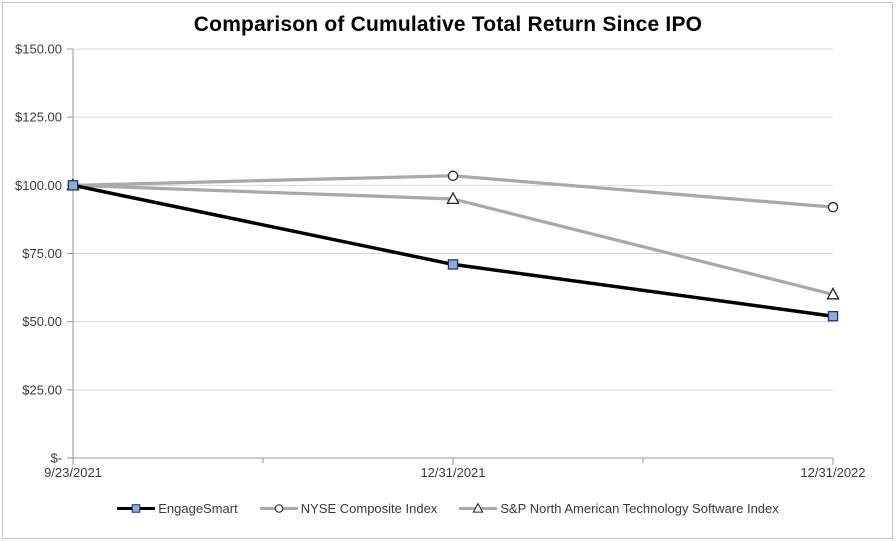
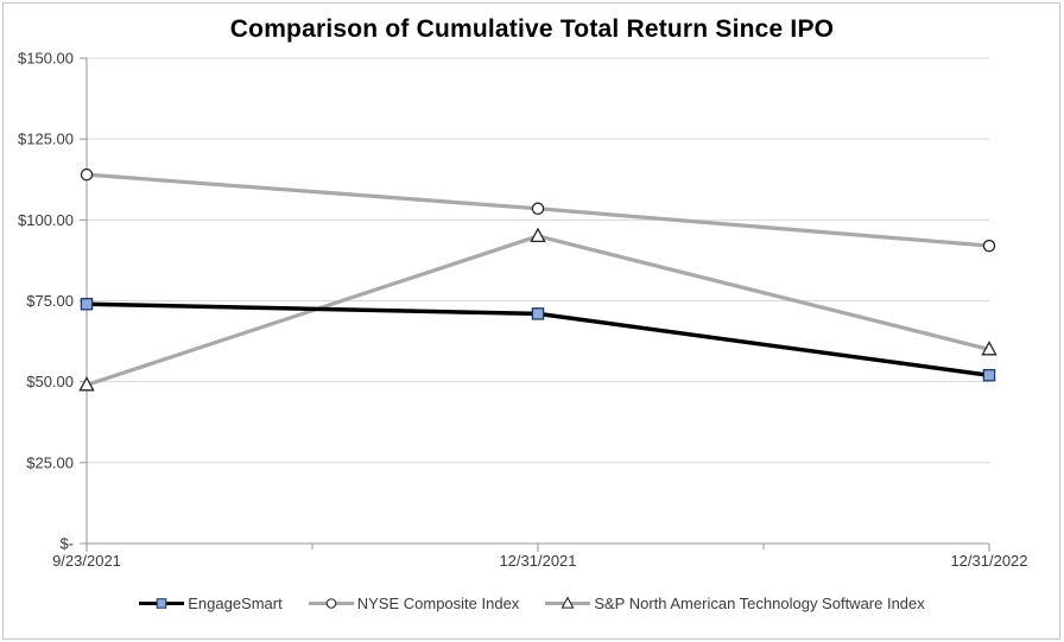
EngageSmart/9/23/2021: $100 -> $74
NYSE Composite Index/9/23/2021: $100 -> $114
S&P North American Technology Software Index/9/23/2021: $100 -> $49
